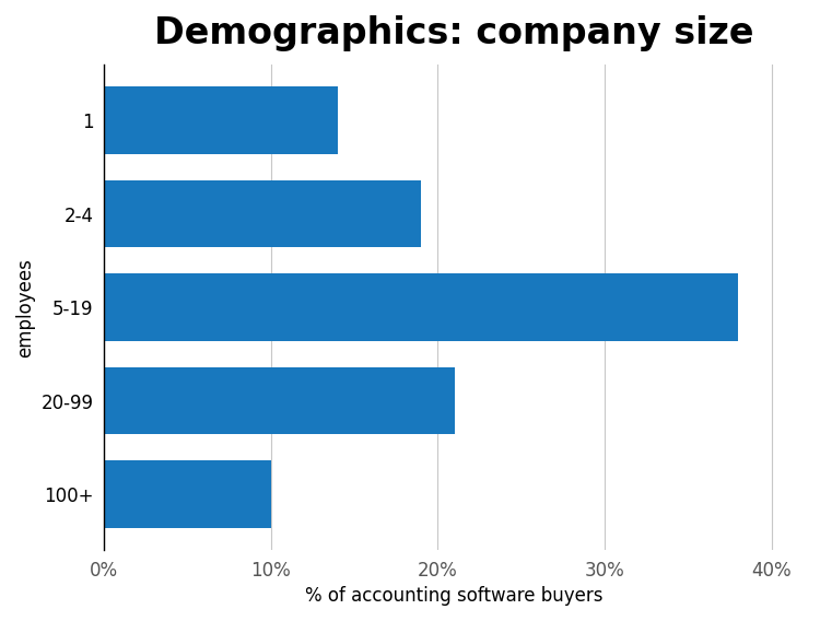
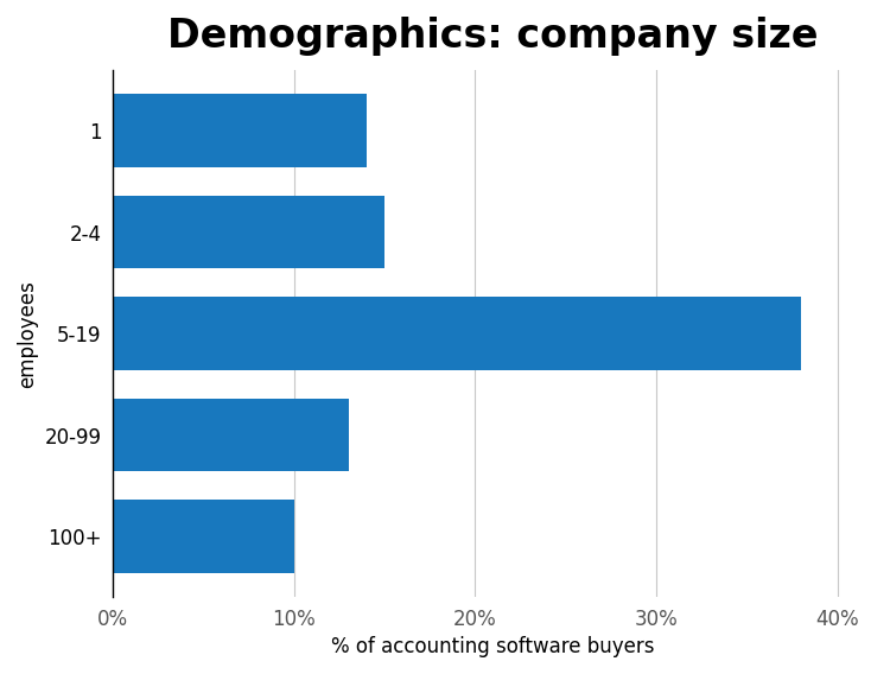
2-4: 19% -> 15%
20-99: 21% -> 13%
